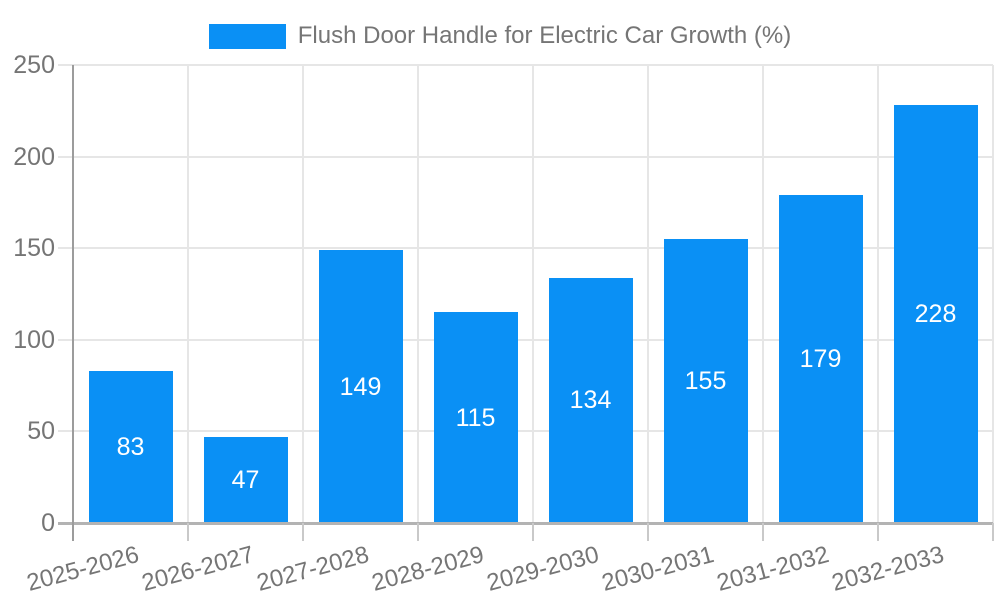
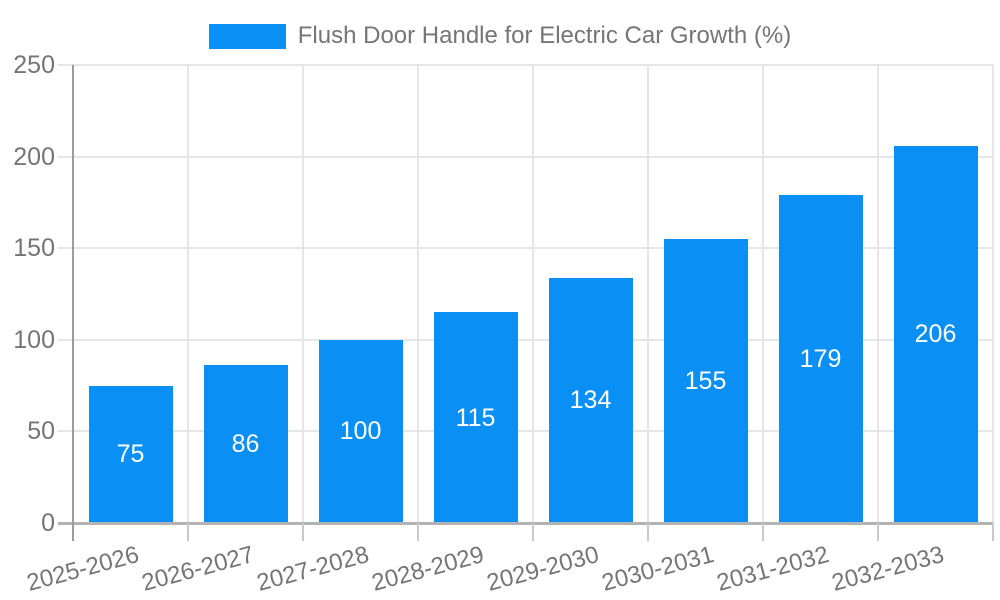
2025-2026: 83 -> 75
2026-2027: 47 -> 86
2027-2028: 149 -> 100
2032-2033: 228 -> 206
